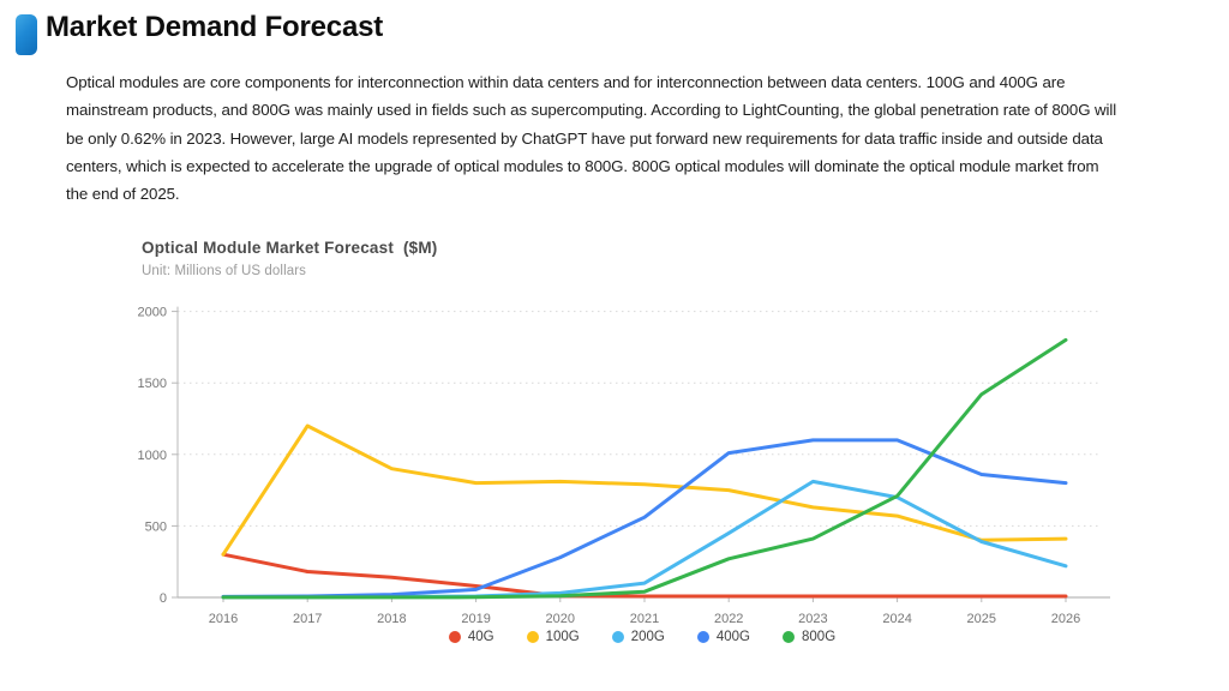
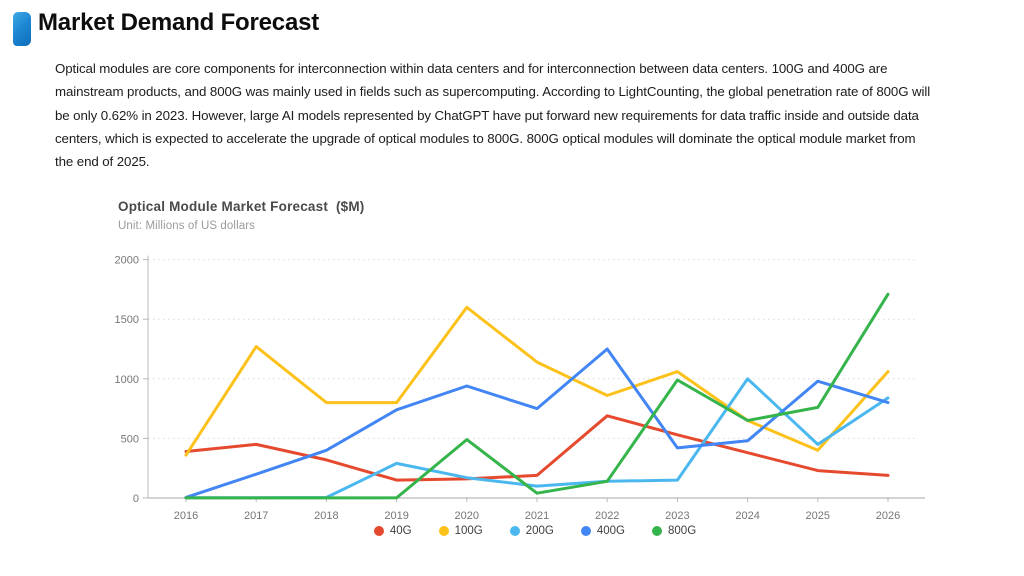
40G/2016: 300 -> 390
100G/2016: 300 -> 360
40G/2017: 180 -> 450
100G/2017: 1200 -> 1270
400G/2017: 10 -> 200
40G/2018: 140 -> 320
100G/2018: 900 -> 800
400G/2018: 20 -> 400
40G/2019: 80 -> 150
200G/2019: 10 -> 290
400G/2019: 60 -> 740
40G/2020: 10 -> 160
100G/2020: 810 -> 1600
200G/2020: 30 -> 170
400G/2020: 280 -> 940
800G/2020: 10 -> 490
40G/2021: 10 -> 190
100G/2021: 790 -> 1140
400G/2021: 560 -> 750
40G/2022: 10 -> 690
100G/2022: 750 -> 860
200G/2022: 450 -> 140
400G/2022: 1010 -> 1250
800G/2022: 270 -> 140
40G/2023: 10 -> 530
100G/2023: 630 -> 1060
200G/2023: 810 -> 150
400G/2023: 1100 -> 420
800G/2023: 410 -> 990
40G/2024: 10 -> 380
100G/2024: 570 -> 650
200G/2024: 700 -> 1000
400G/2024: 1100 -> 480
800G/2024: 710 -> 650
40G/2025: 10 -> 230
200G/2025: 390 -> 450
400G/2025: 860 -> 980
800G/2025: 1420 -> 760
40G/2026: 10 -> 190
100G/2026: 410 -> 1060
200G/2026: 220 -> 840
800G/2026: 1800 -> 1710
